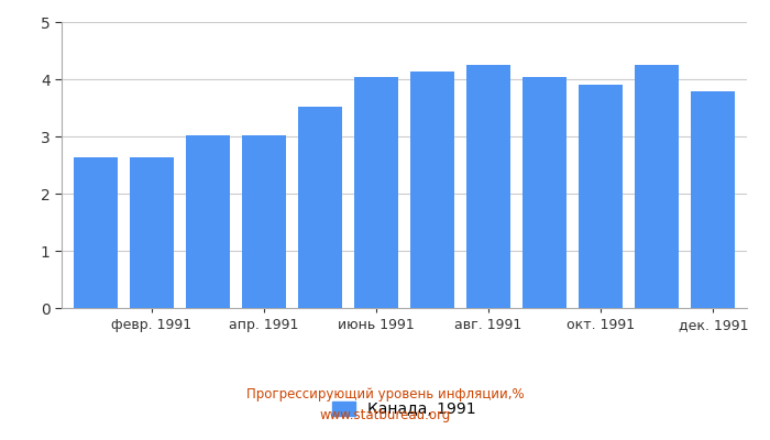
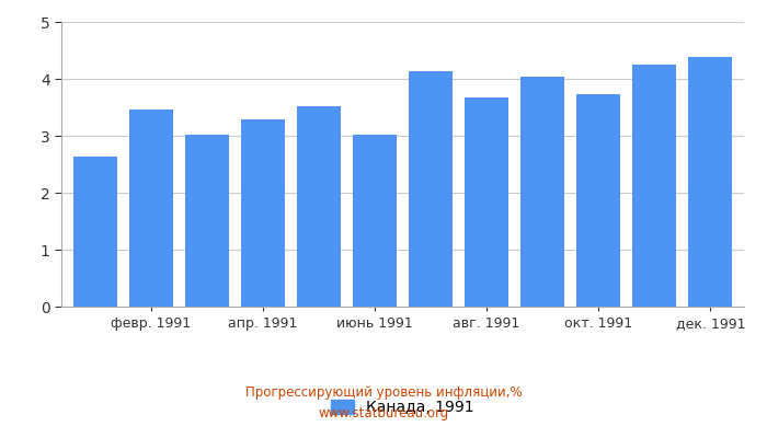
февр. 1991: 2.63 -> 3.46
апр. 1991: 3.02 -> 3.28
июнь 1991: 4.03 -> 3.02
авг. 1991: 4.25 -> 3.68
окт. 1991: 3.90 -> 3.74
дек. 1991: 3.78 -> 4.38
